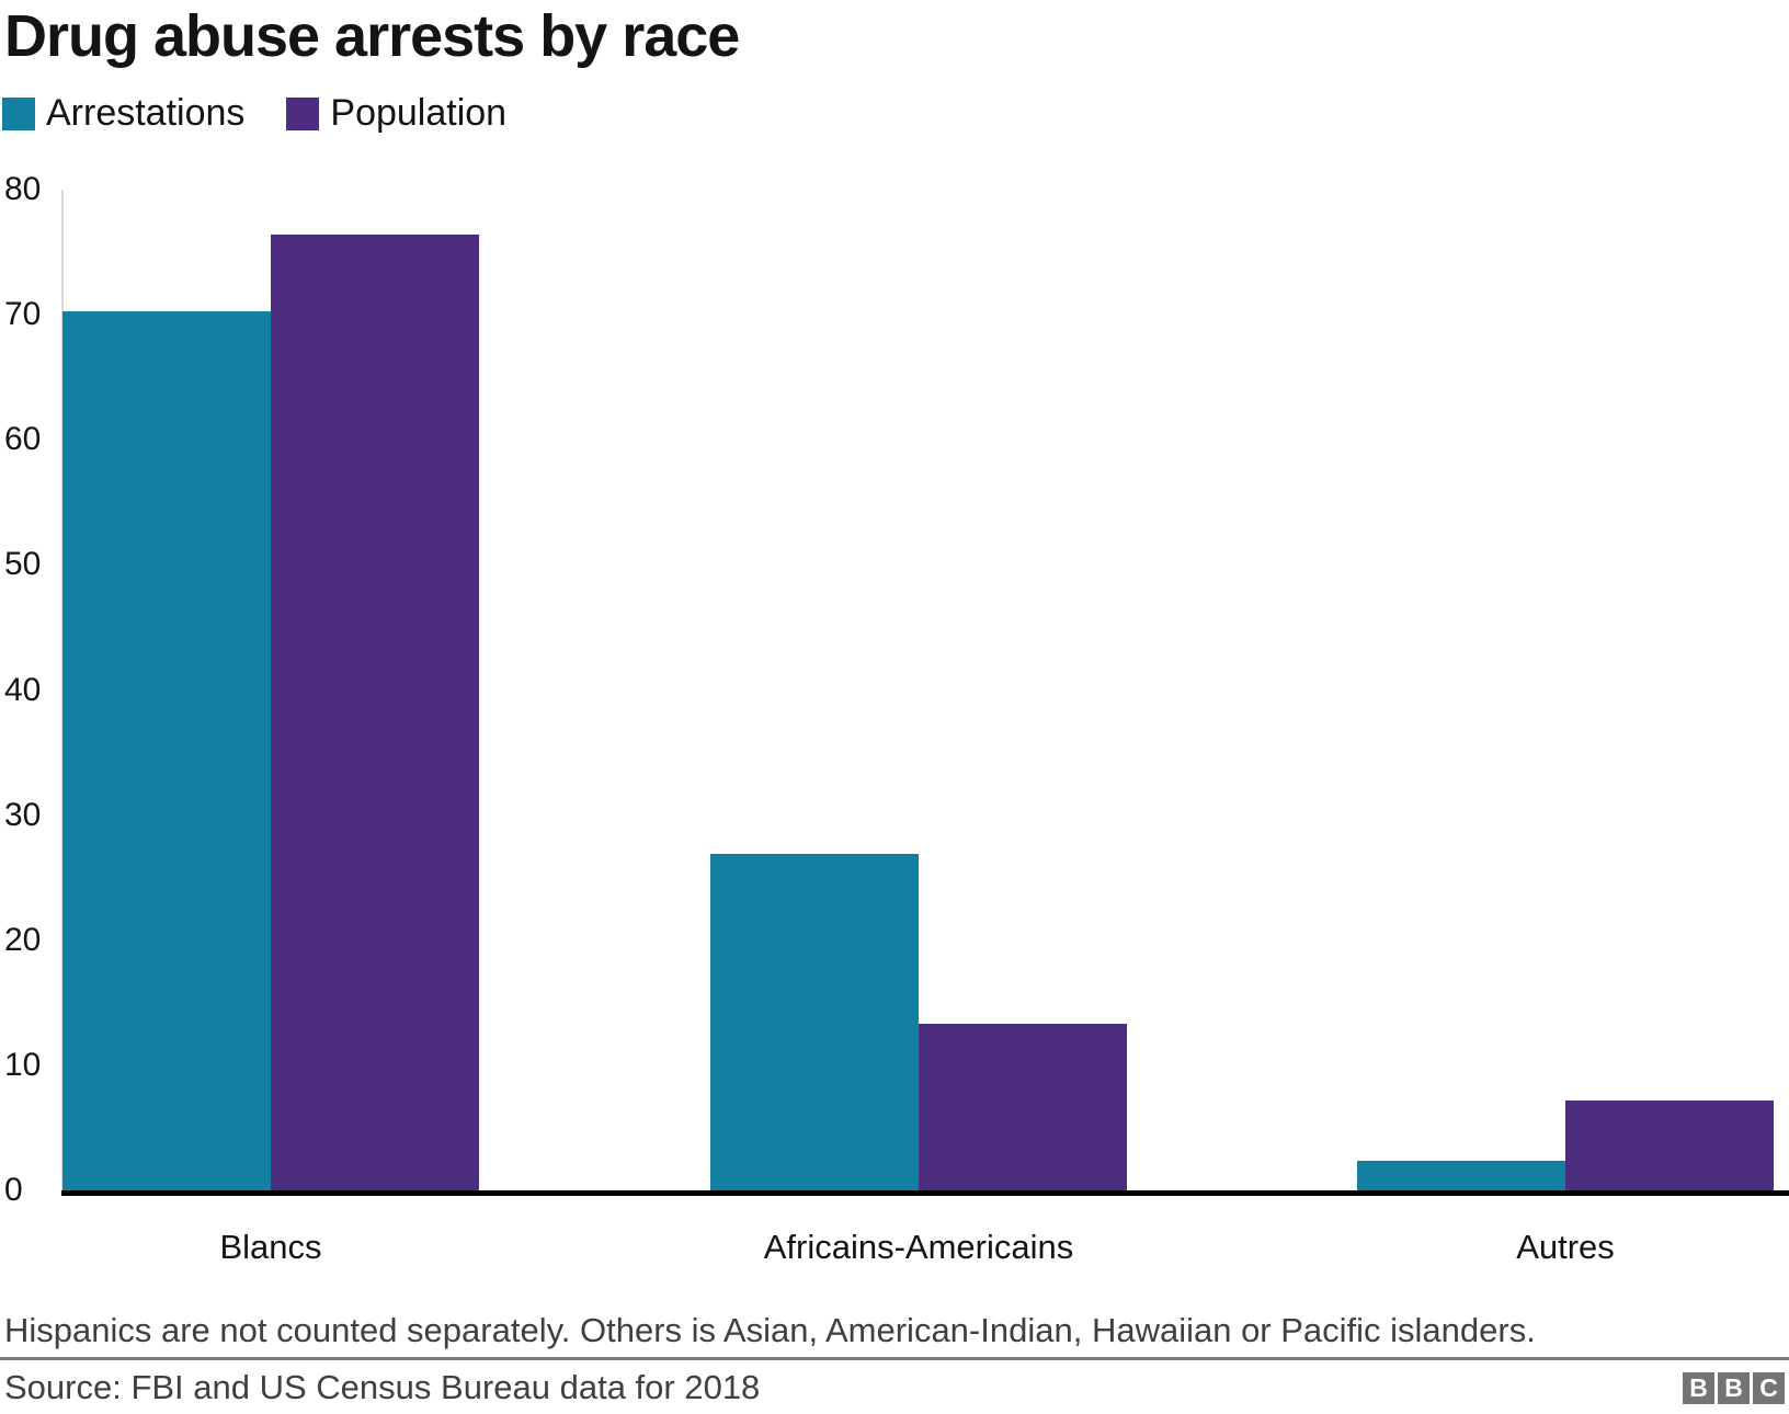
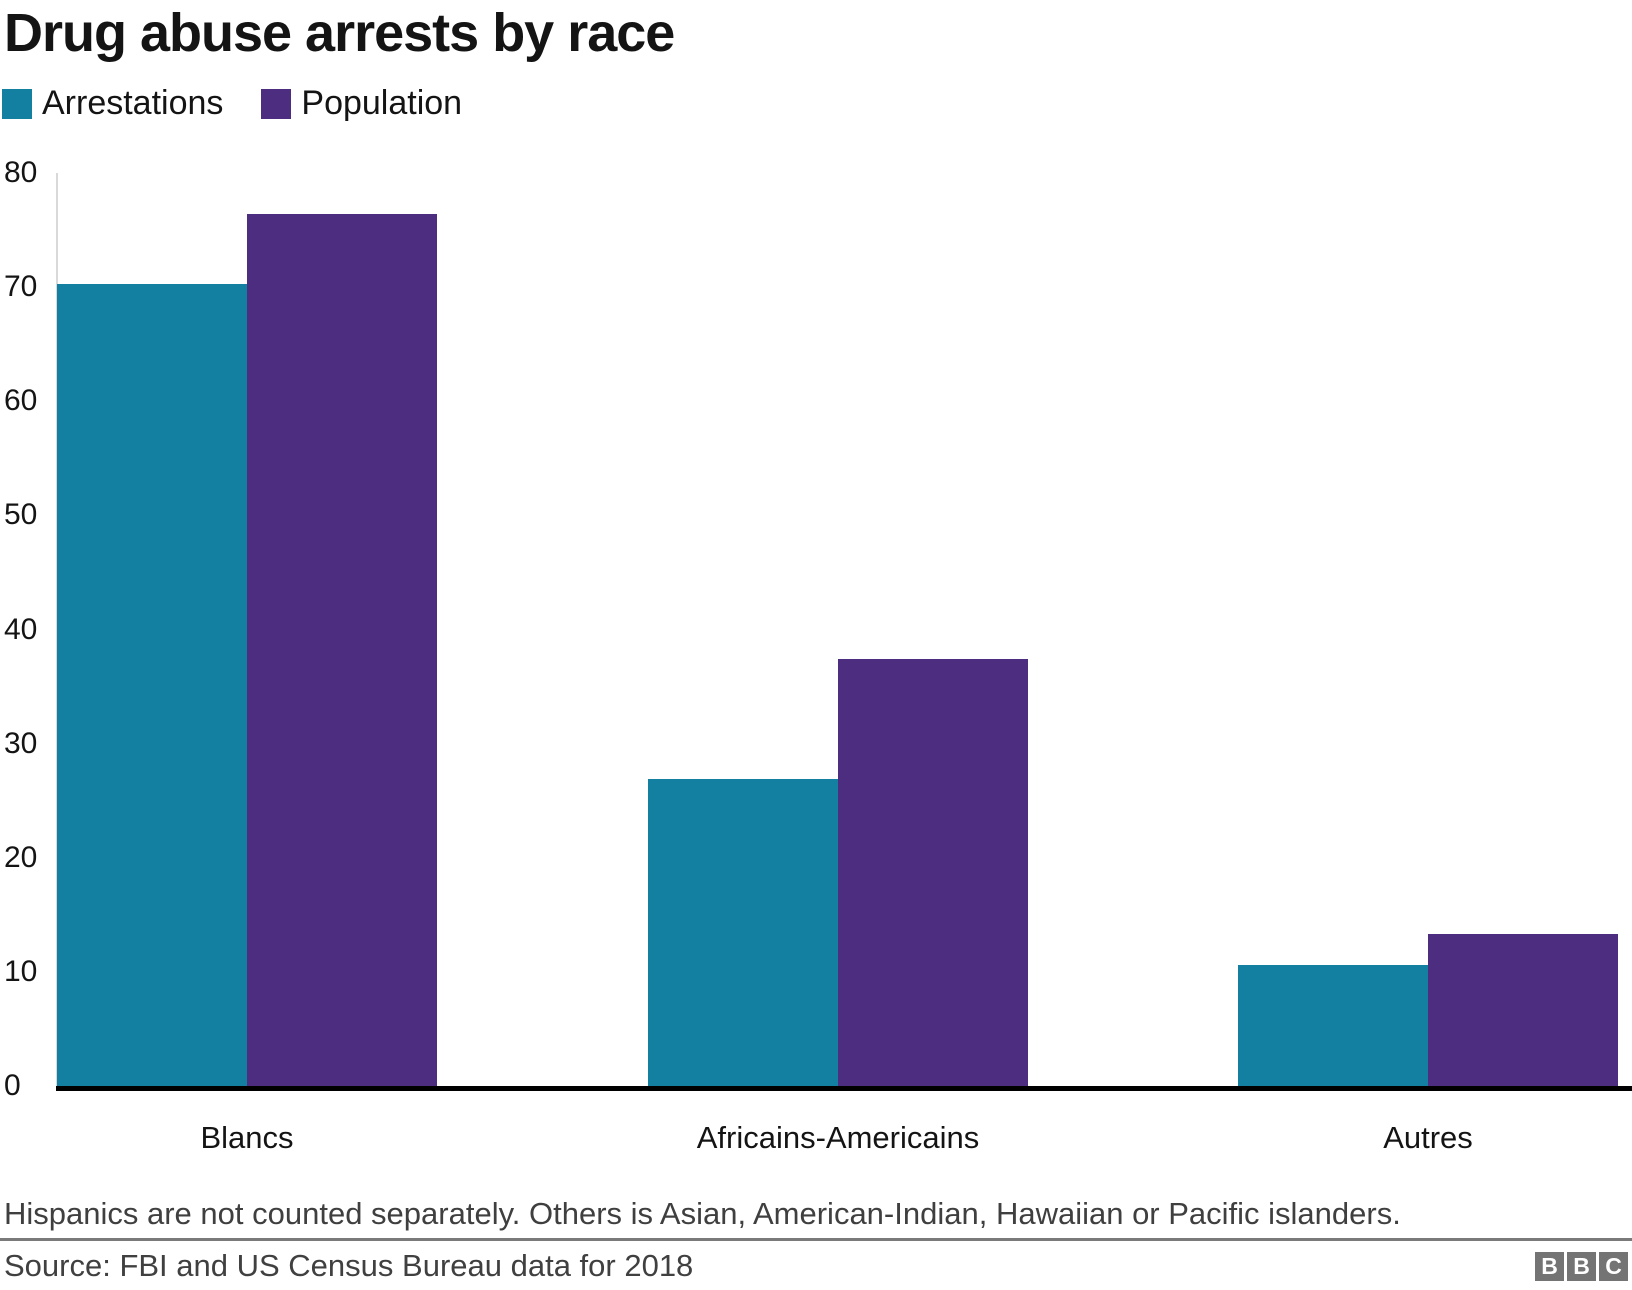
Population/Africains-Americains: 13.3 -> 37.4
Arrestations/Autres: 2.4 -> 10.6
Population/Autres: 7.2 -> 13.3
